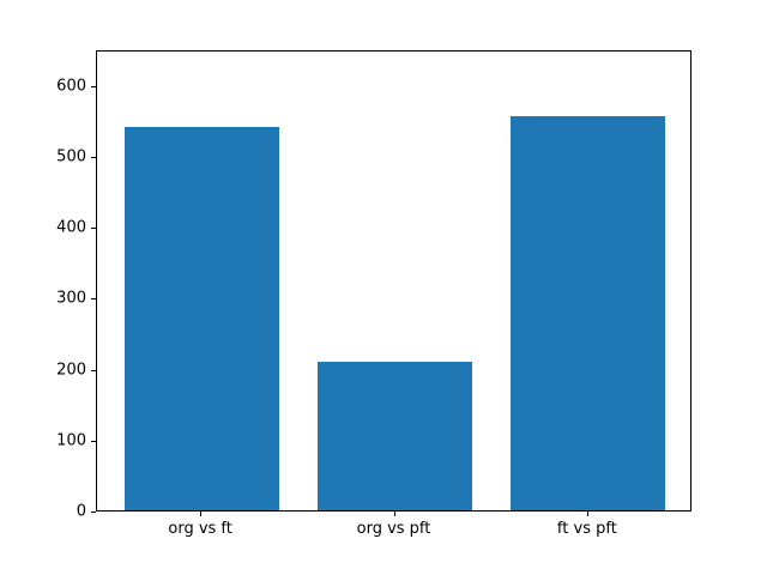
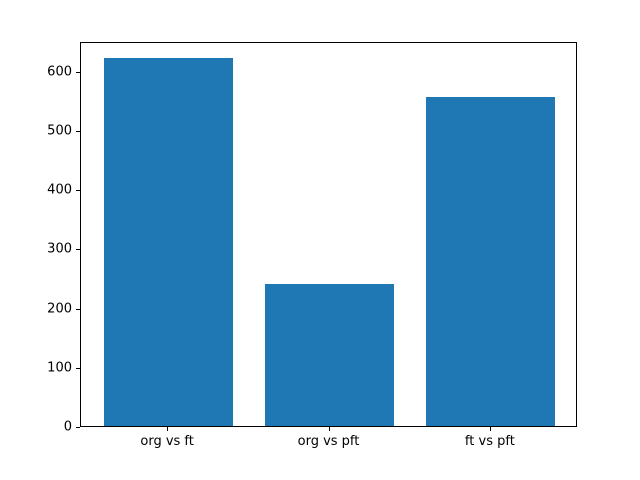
org vs ft: 540 -> 620
org vs pft: 210 -> 240
